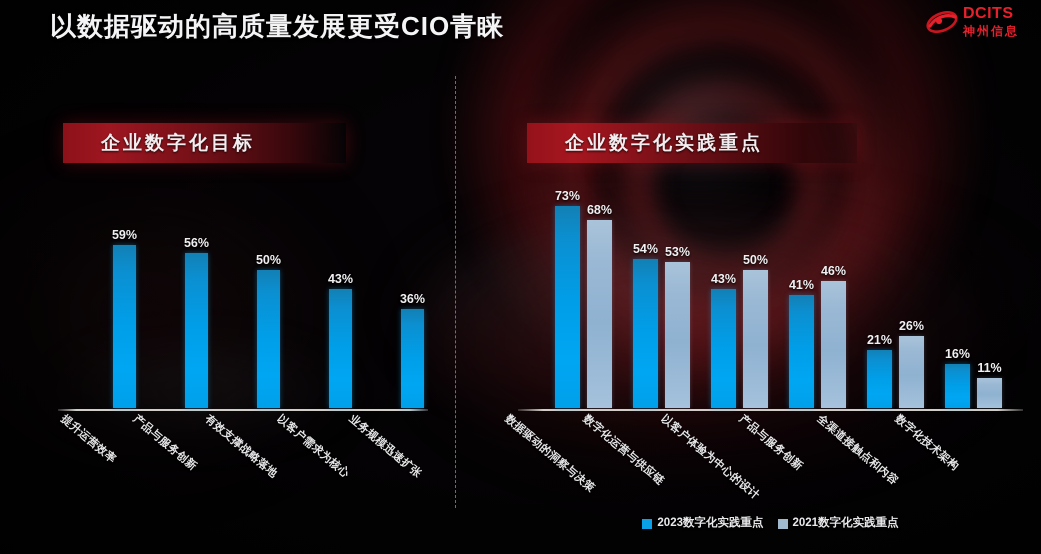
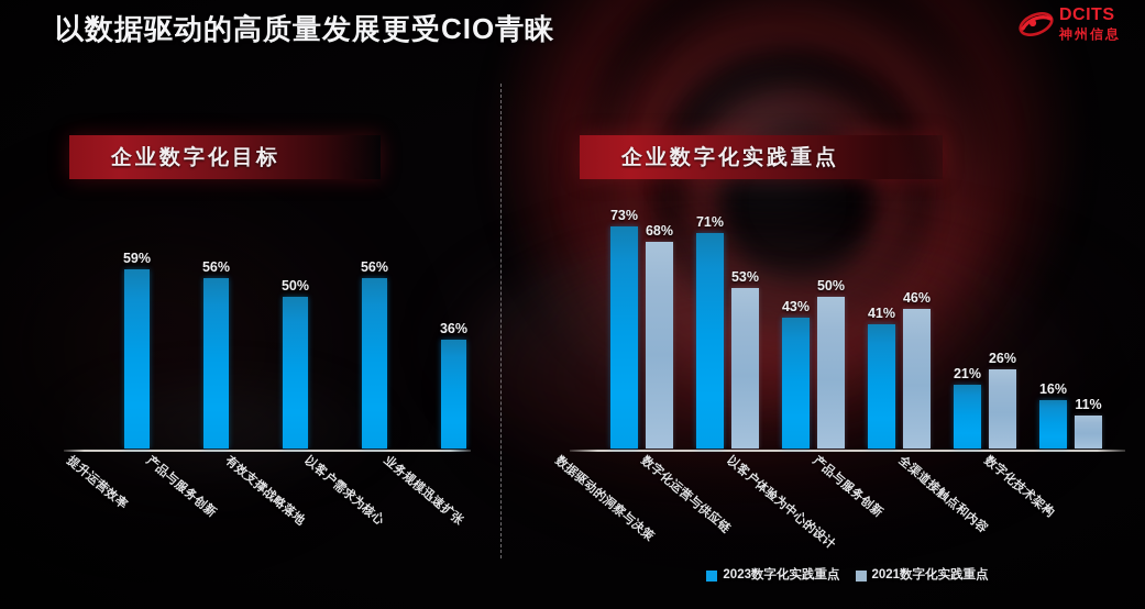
企业数字化目标/以客户需求为核心: 43% -> 56%
企业数字化实践重点/2023数字化实践重点/数字化运营与供应链: 54% -> 71%
